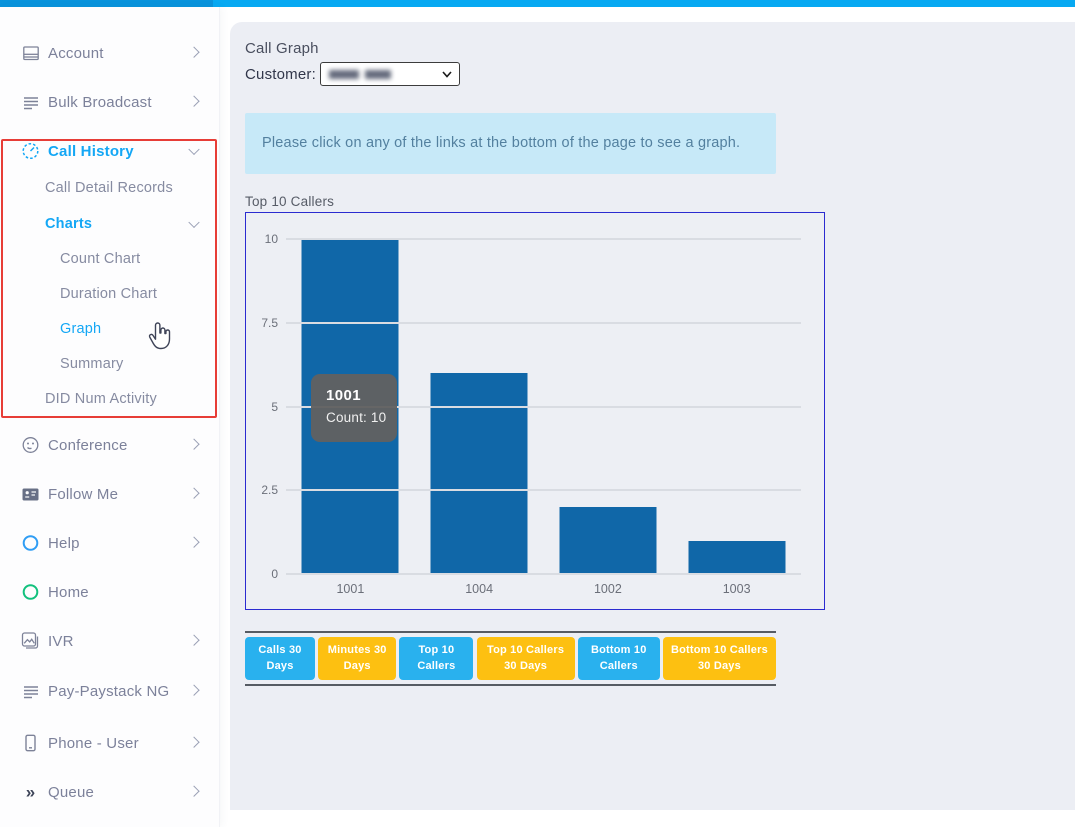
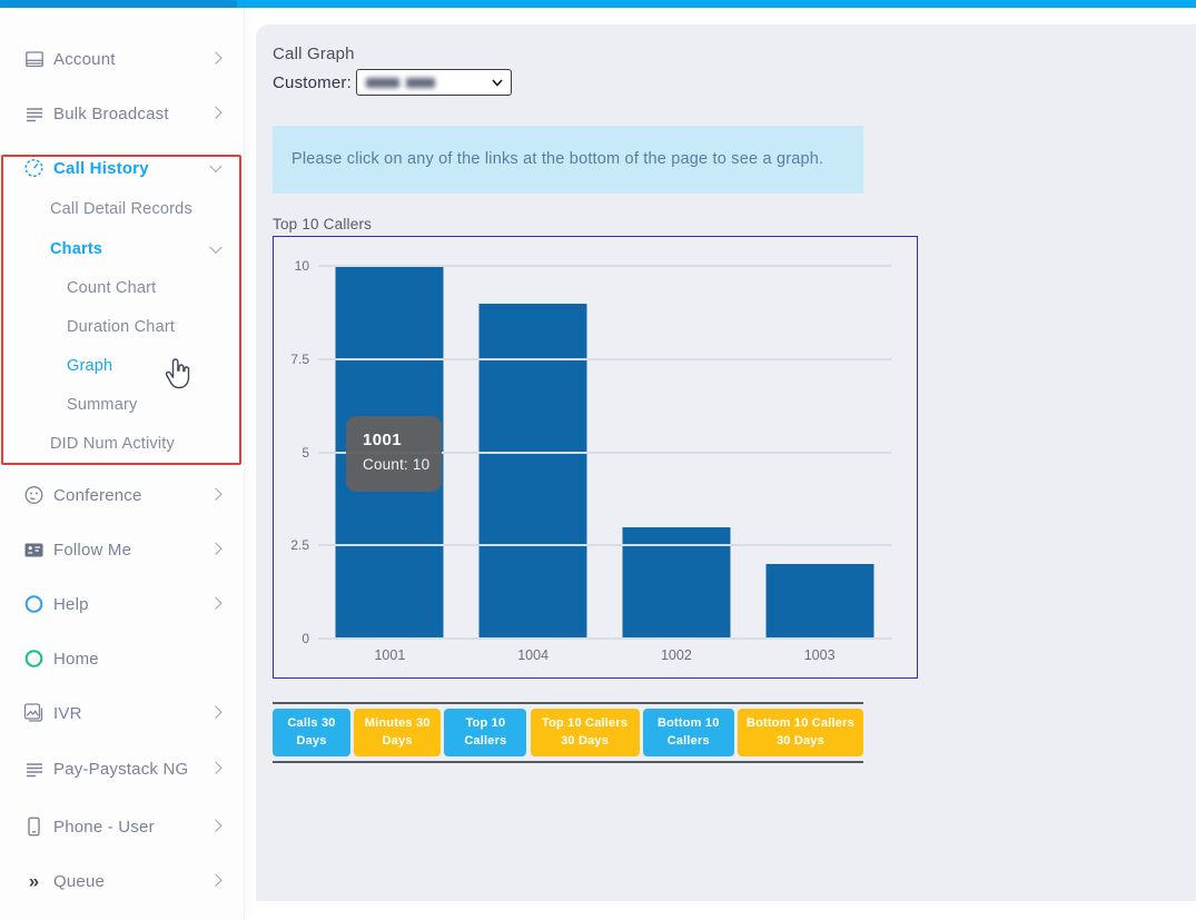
1004: 6 -> 9
1002: 2 -> 3
1003: 1 -> 2
